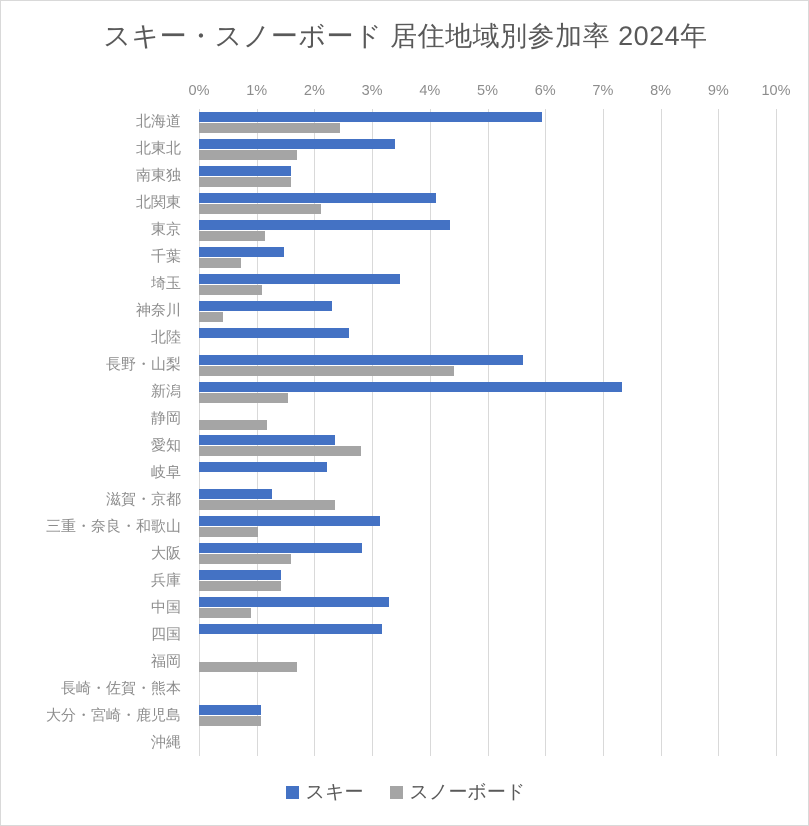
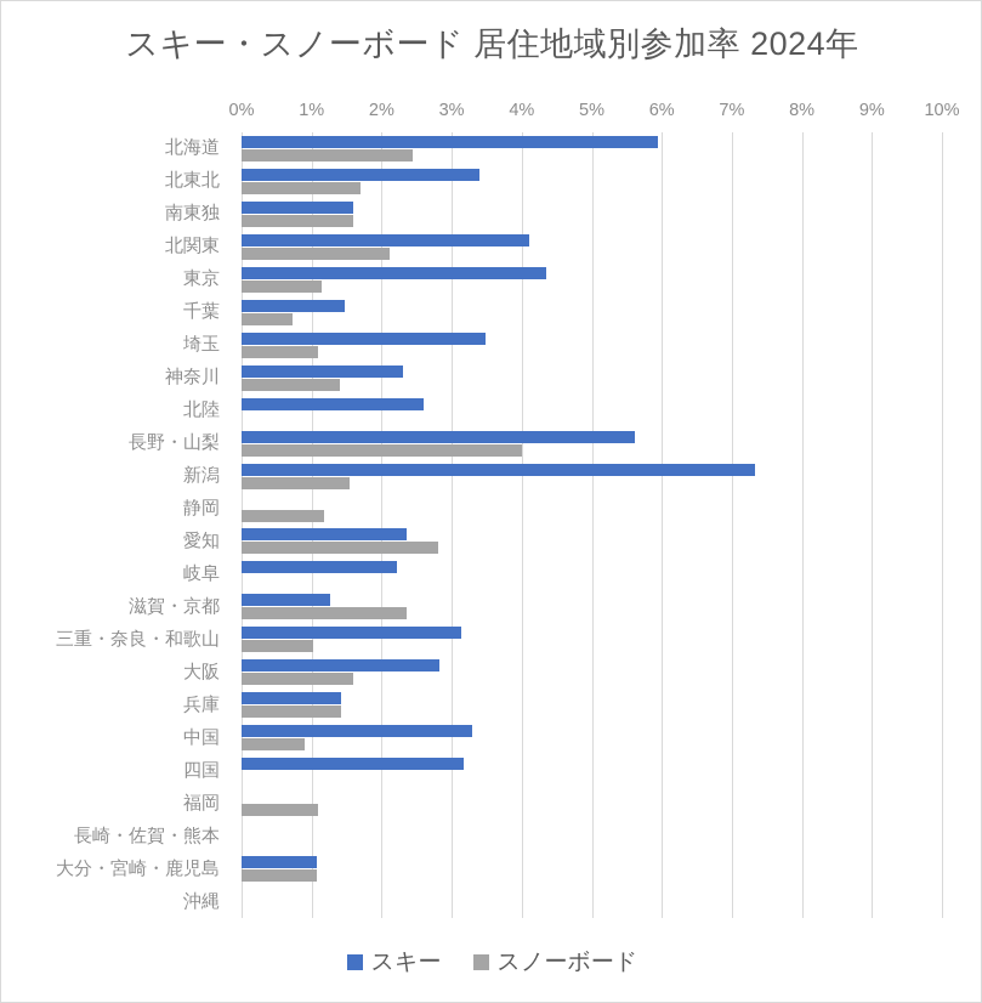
スノーボード/神奈川: 0.4% -> 1.4%
スノーボード/長野・山梨: 4.4% -> 4.0%
スノーボード/福岡: 1.7% -> 1.1%
